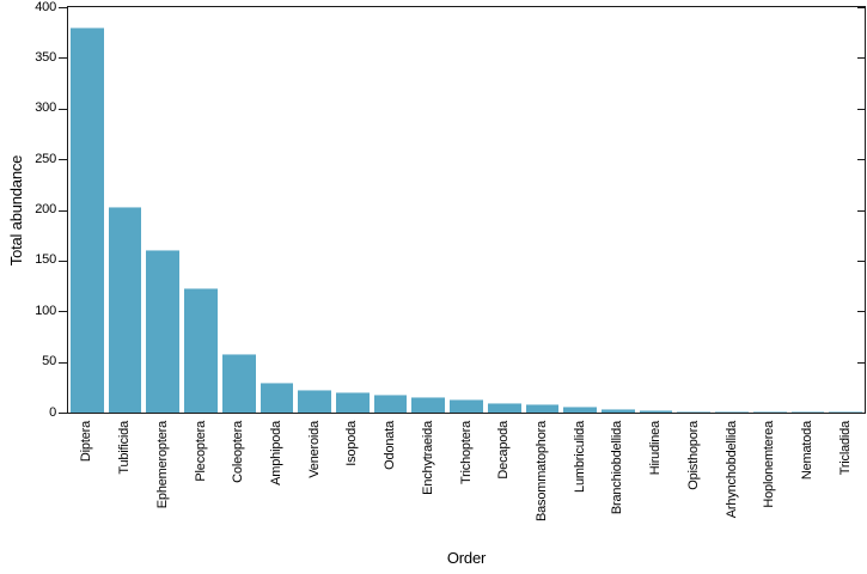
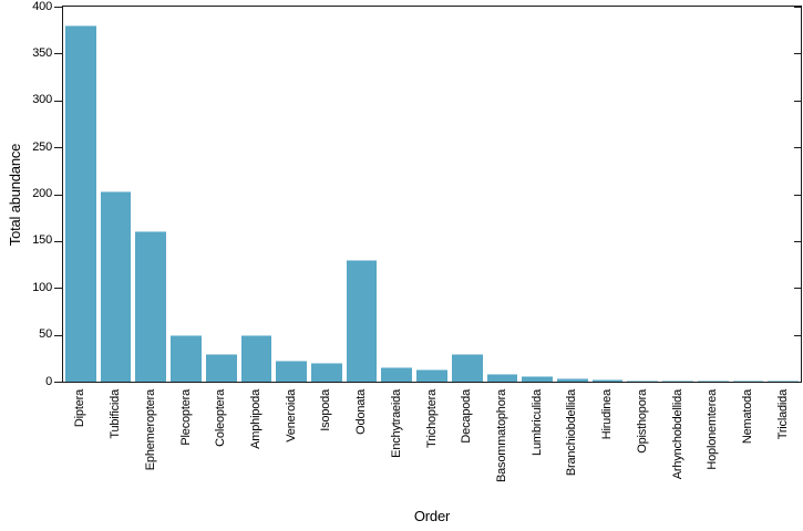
Plecoptera: 120 -> 50
Coleoptera: 60 -> 30
Amphipoda: 30 -> 50
Odonata: 20 -> 130
Decapoda: 10 -> 30
